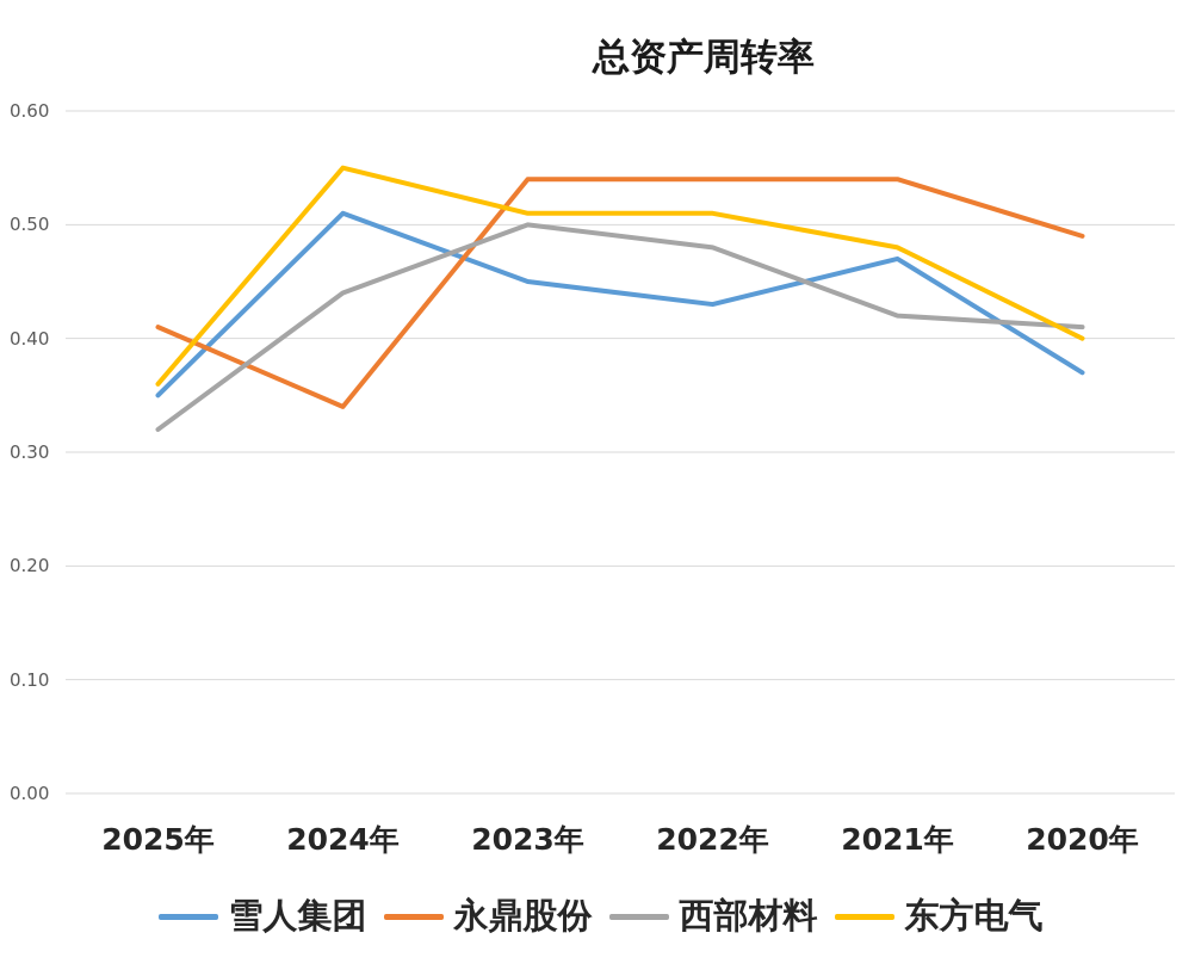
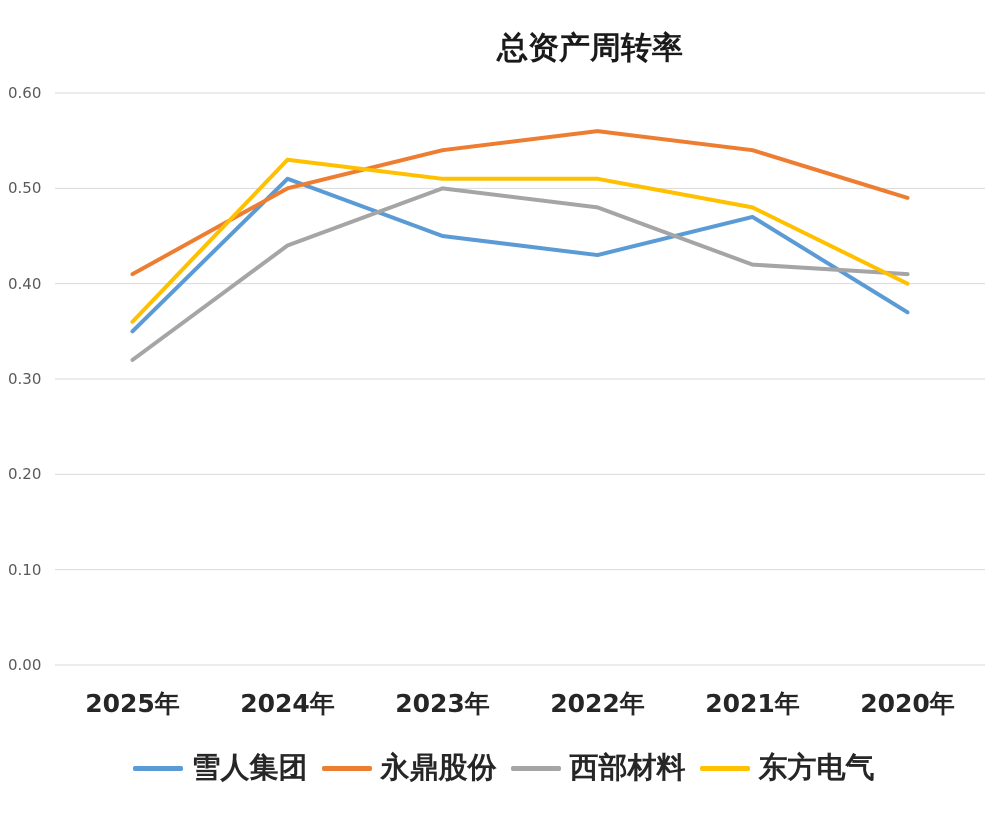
永鼎股份/2024年: 0.34 -> 0.50
东方电气/2024年: 0.55 -> 0.53
永鼎股份/2022年: 0.54 -> 0.56
